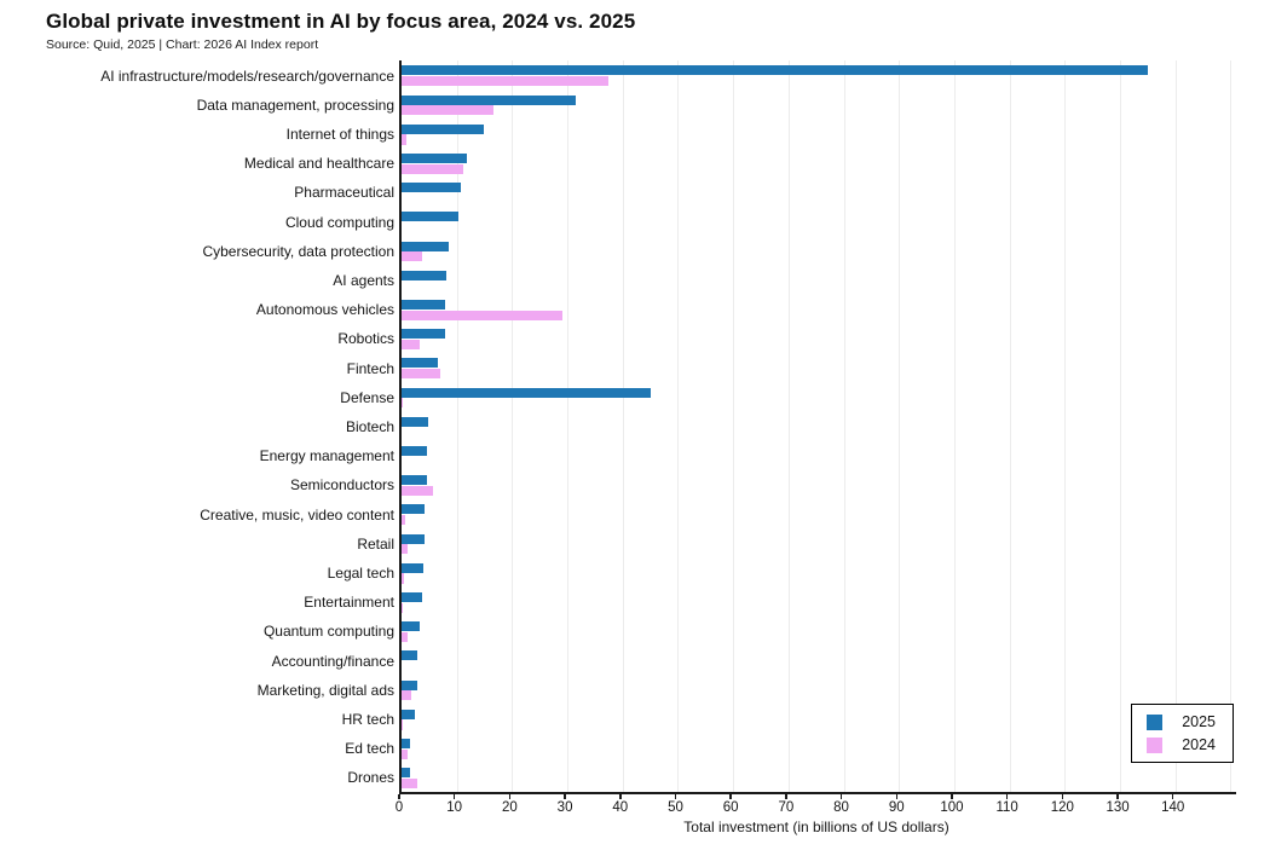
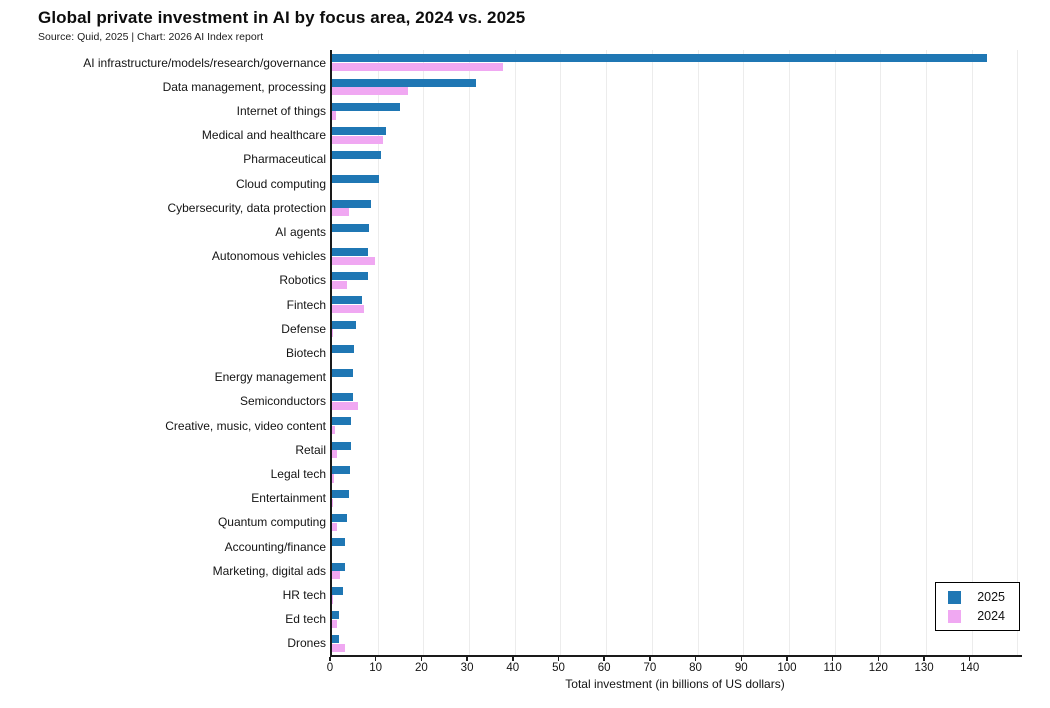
2025/AI infrastructure/models/research/governance: 135 -> 143
2024/Autonomous vehicles: 29 -> 9
2025/Defense: 45 -> 5
